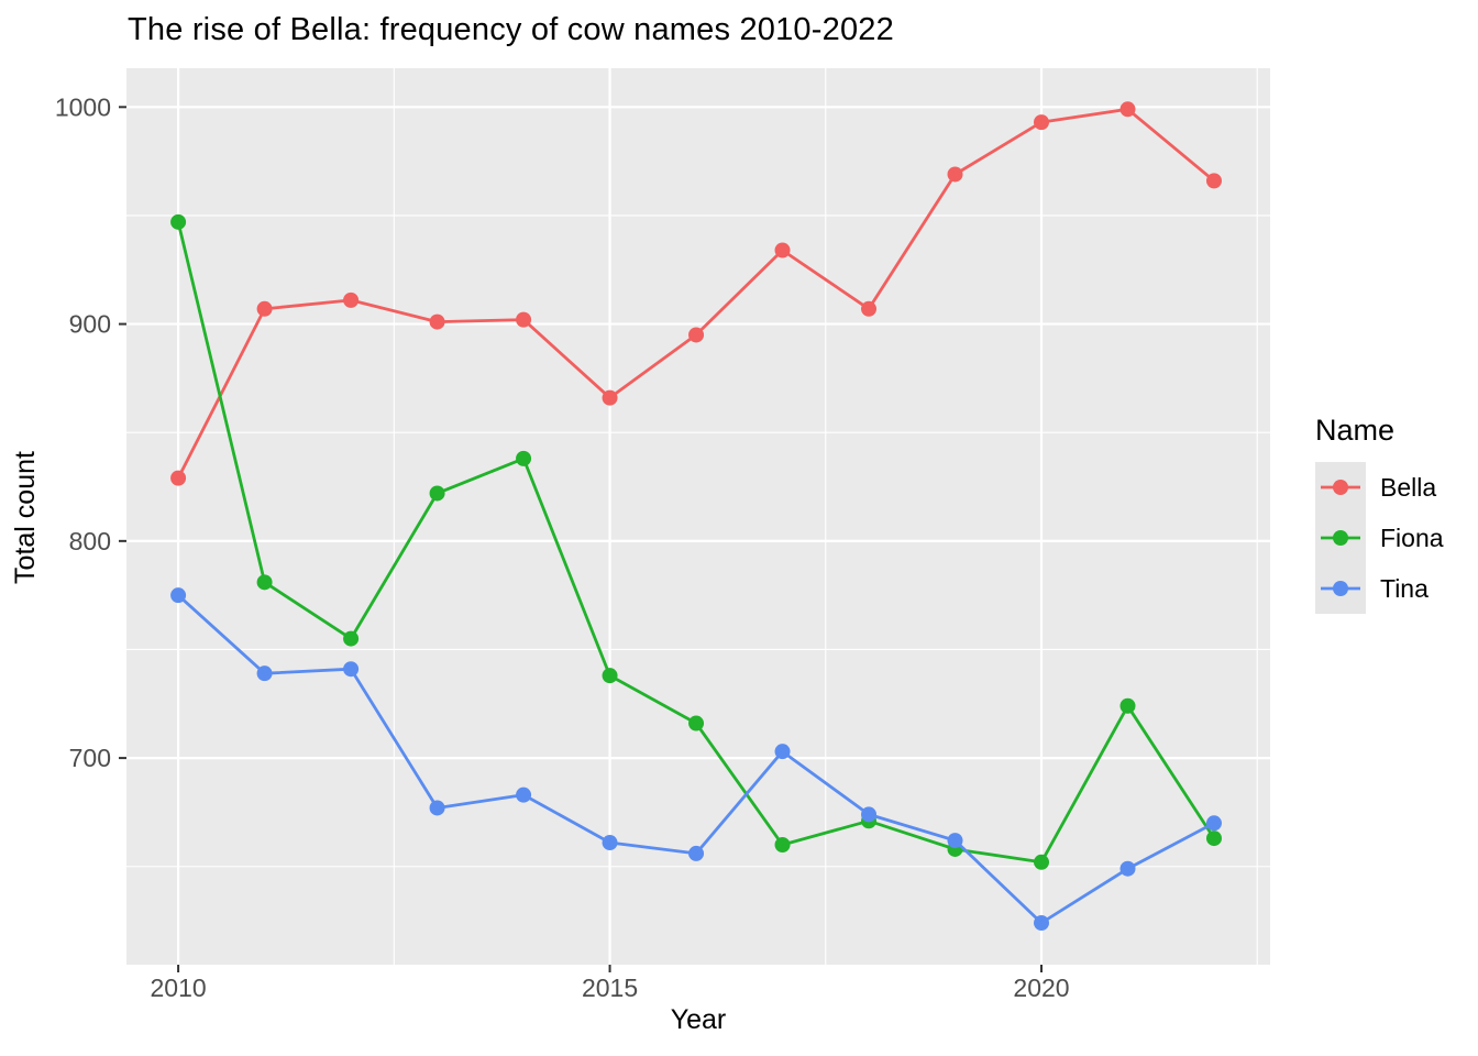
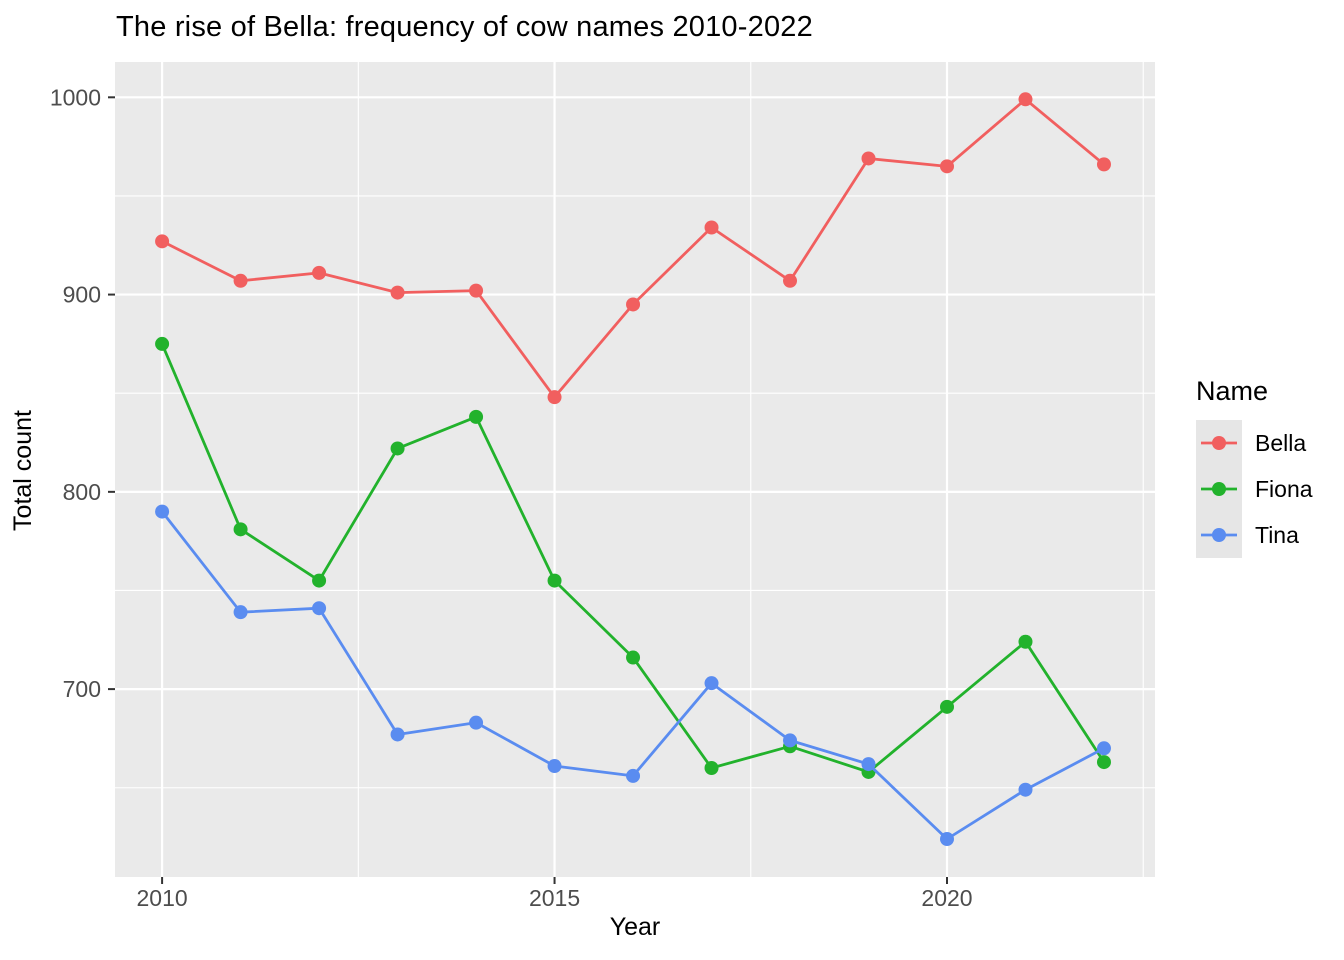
Bella/2010: 829 -> 927
Fiona/2010: 947 -> 875
Tina/2010: 775 -> 790
Bella/2015: 866 -> 848
Fiona/2015: 738 -> 755
Bella/2020: 993 -> 965
Fiona/2020: 652 -> 691
